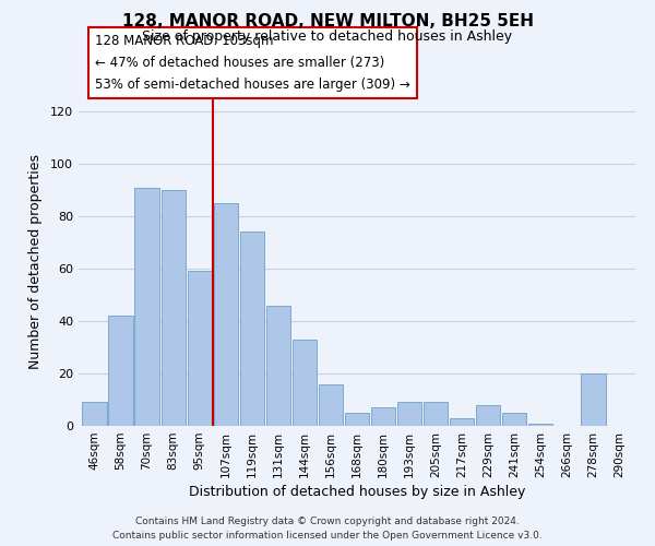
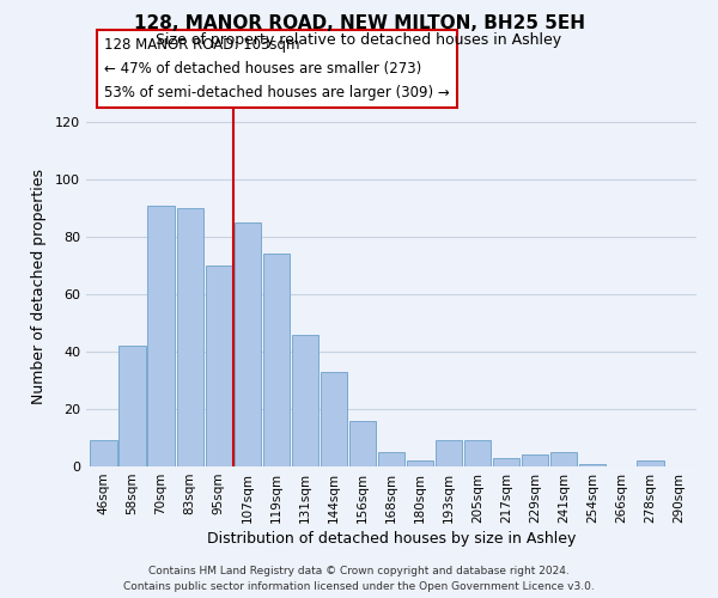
95sqm: 59 -> 70
180sqm: 7 -> 2
229sqm: 8 -> 4
278sqm: 20 -> 2
